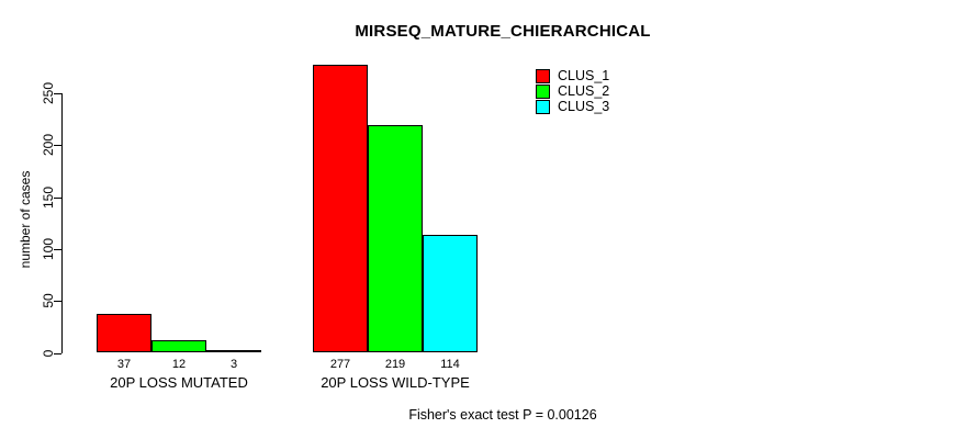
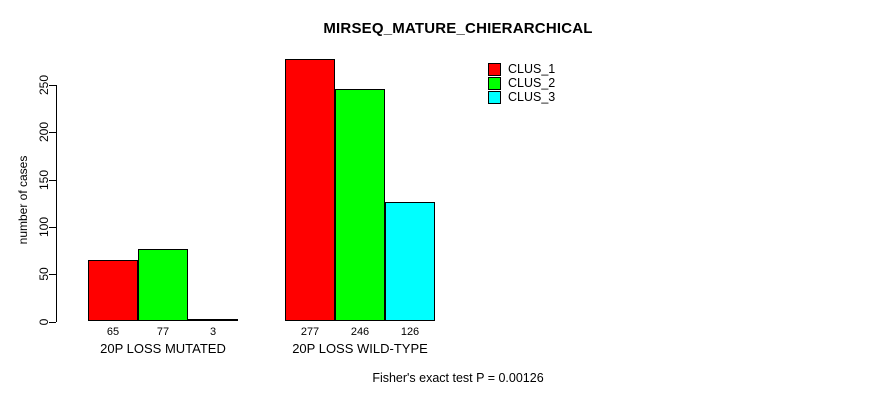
CLUS_1/20P LOSS MUTATED: 37 -> 65
CLUS_2/20P LOSS MUTATED: 12 -> 77
CLUS_2/20P LOSS WILD-TYPE: 219 -> 246
CLUS_3/20P LOSS WILD-TYPE: 114 -> 126
